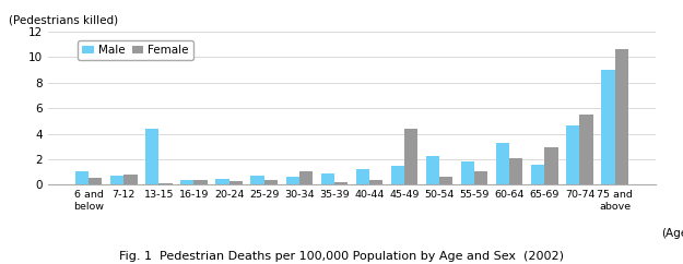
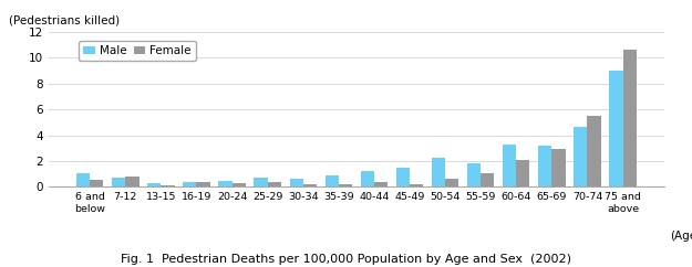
Male/13-15: 4.4 -> 0.2
Female/30-34: 1.1 -> 0.2
Female/45-49: 4.4 -> 0.2
Male/65-69: 1.6 -> 3.2
